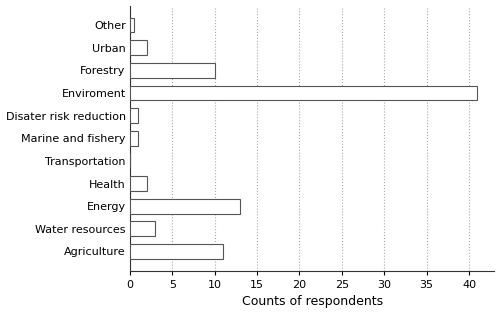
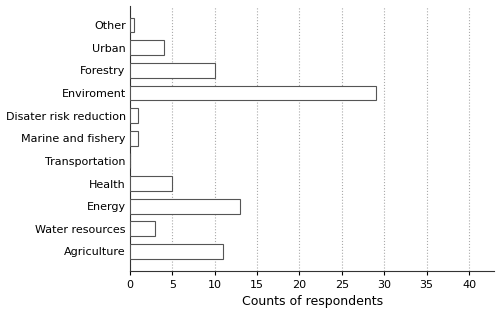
Urban: 2.0 -> 4.0
Enviroment: 41.0 -> 29.0
Health: 2.0 -> 5.0
